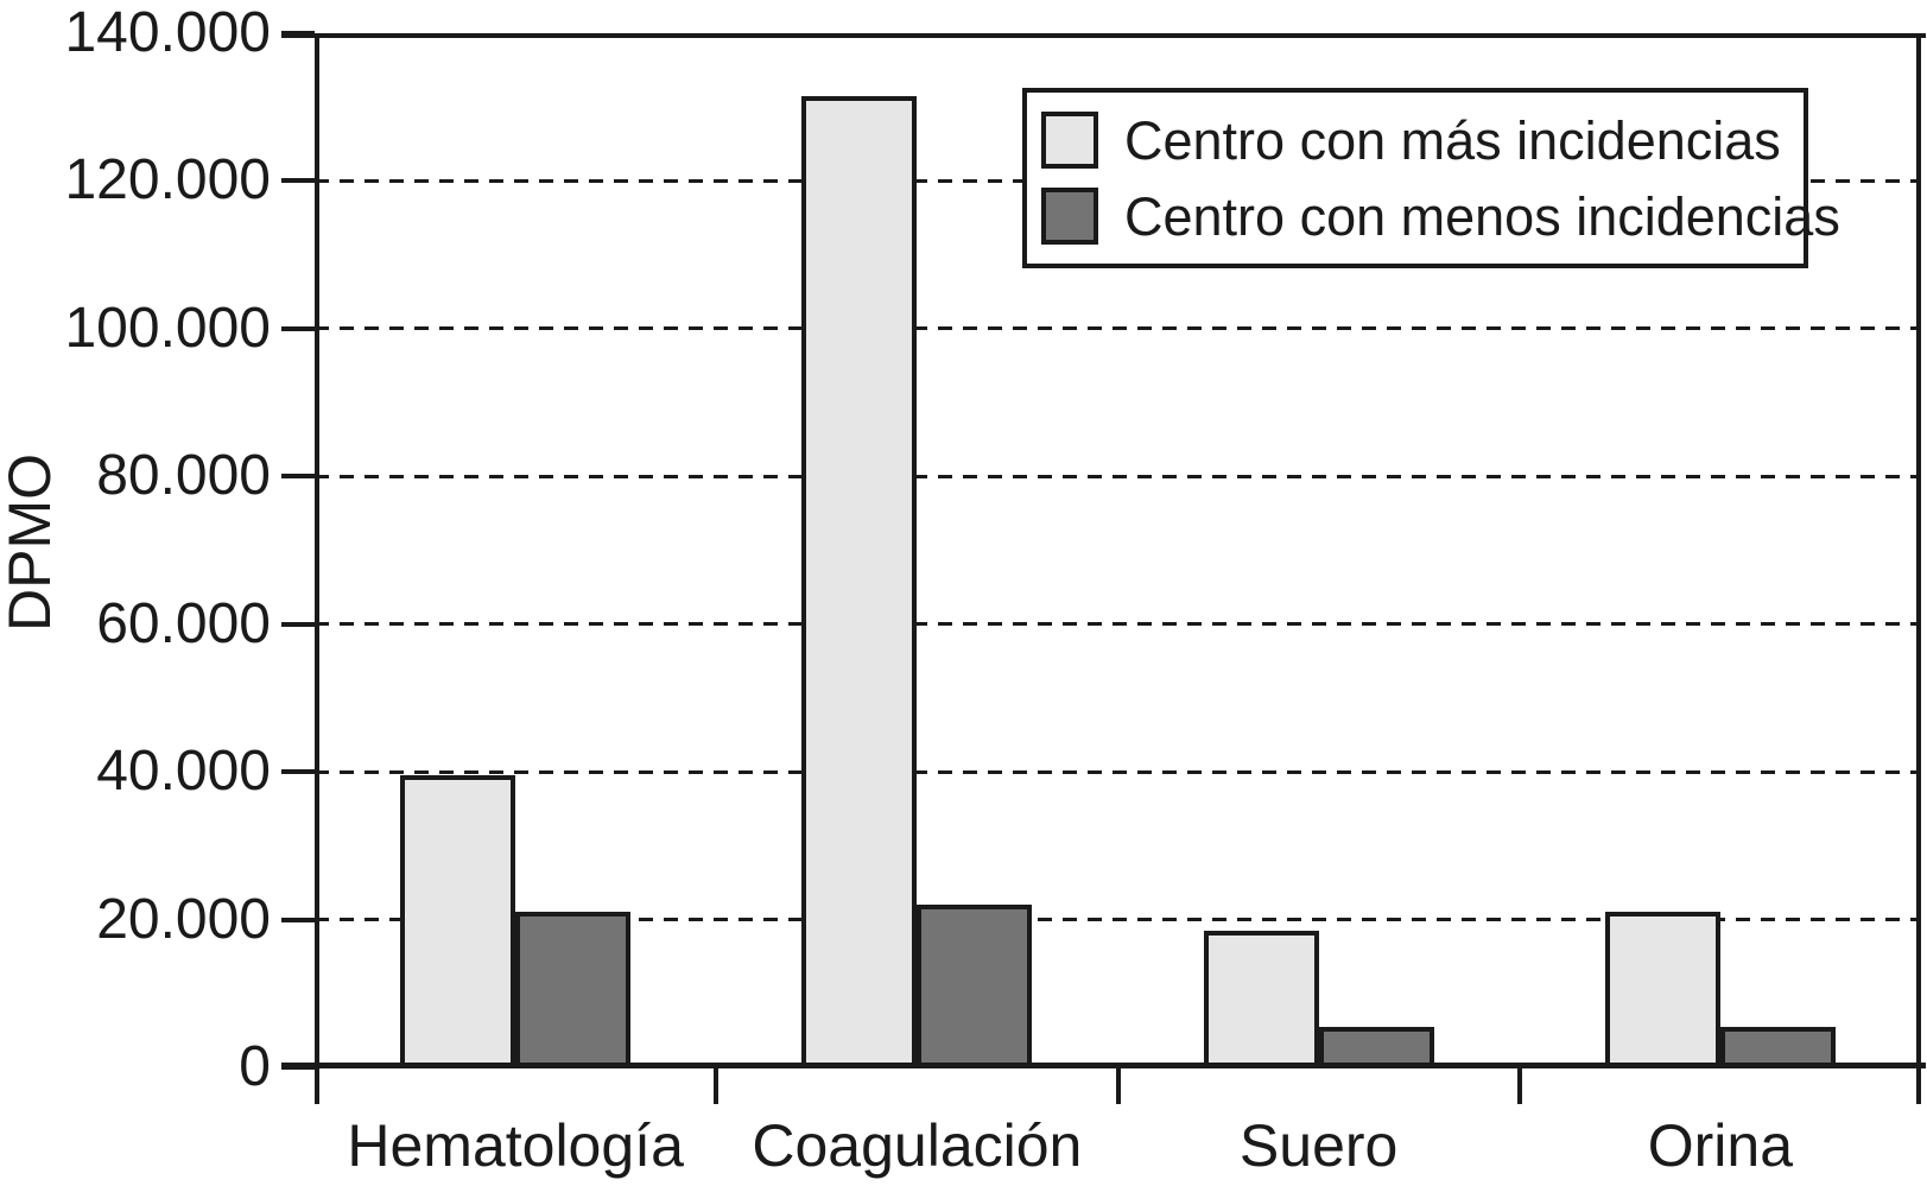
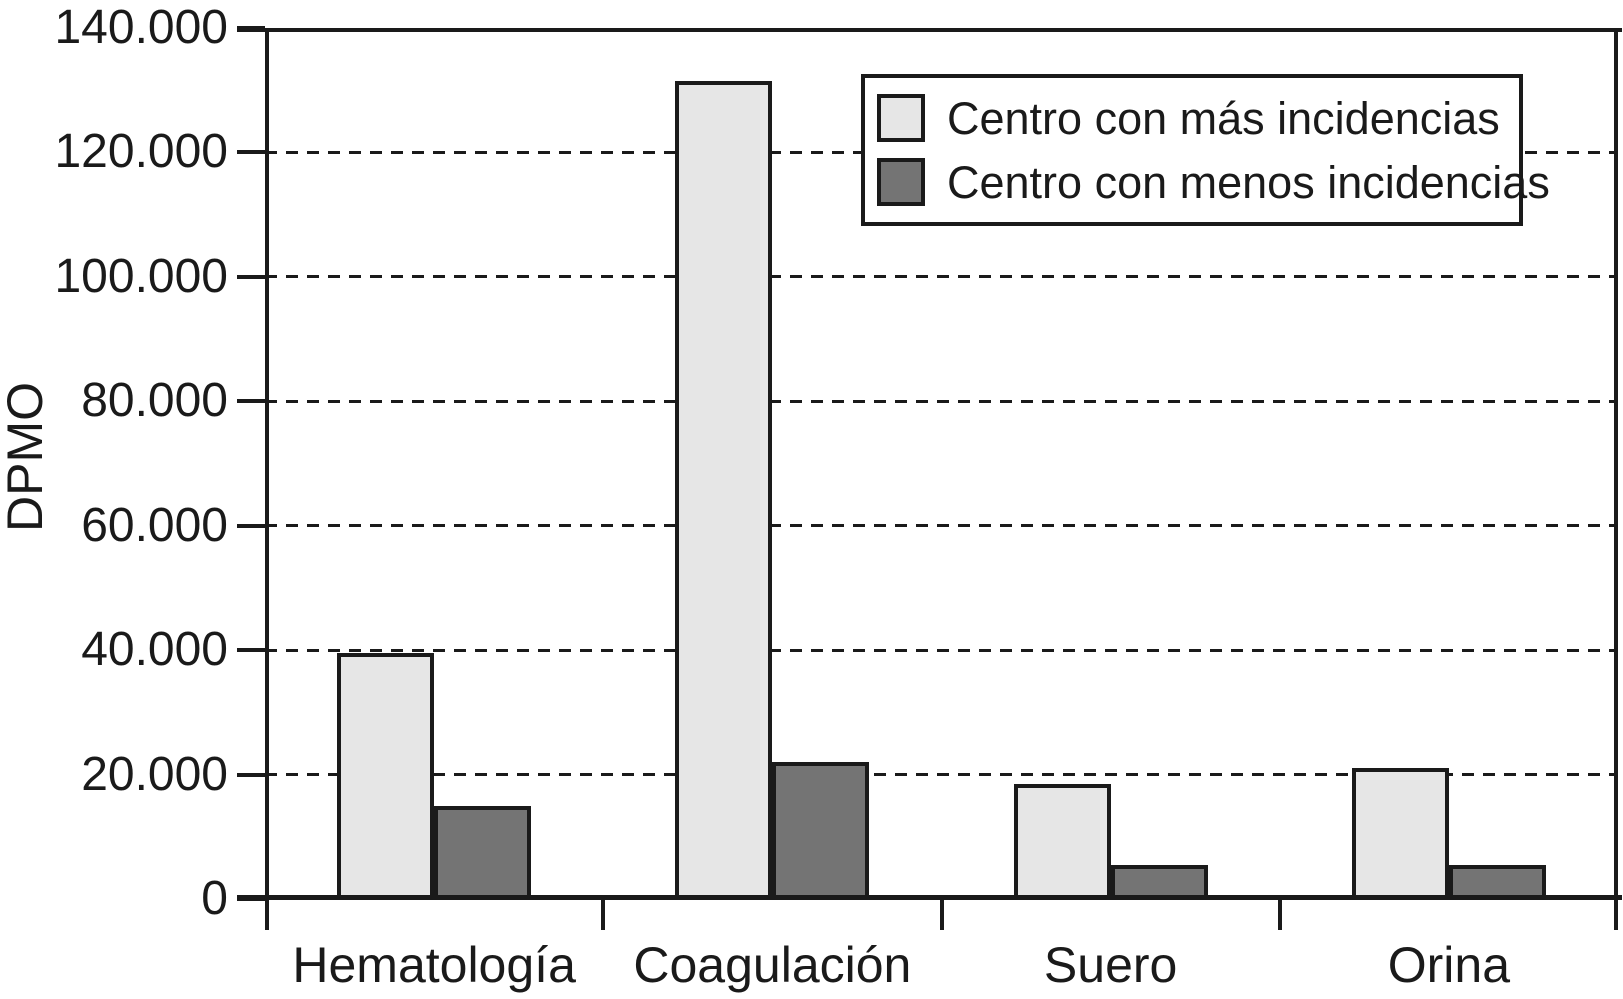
Centro con menos incidencias/Hematología: 21000 -> 15000
